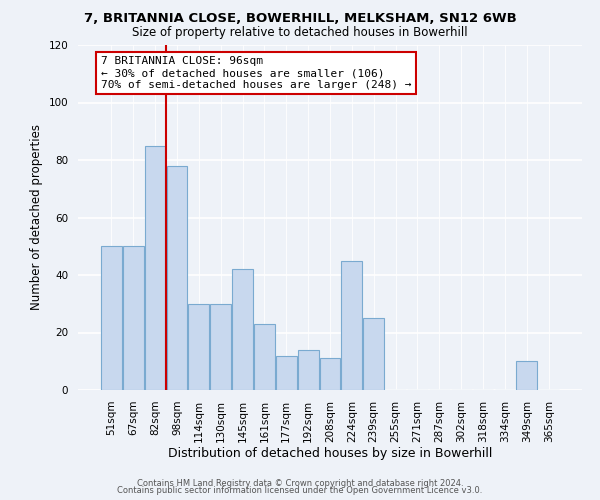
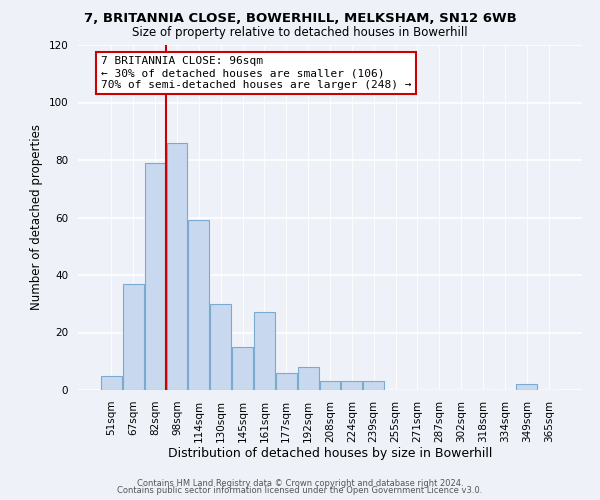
51sqm: 50 -> 5
67sqm: 50 -> 37
82sqm: 85 -> 79
98sqm: 78 -> 86
114sqm: 30 -> 59
145sqm: 42 -> 15
161sqm: 23 -> 27
177sqm: 12 -> 6
192sqm: 14 -> 8
208sqm: 11 -> 3
224sqm: 45 -> 3
239sqm: 25 -> 3
349sqm: 10 -> 2
